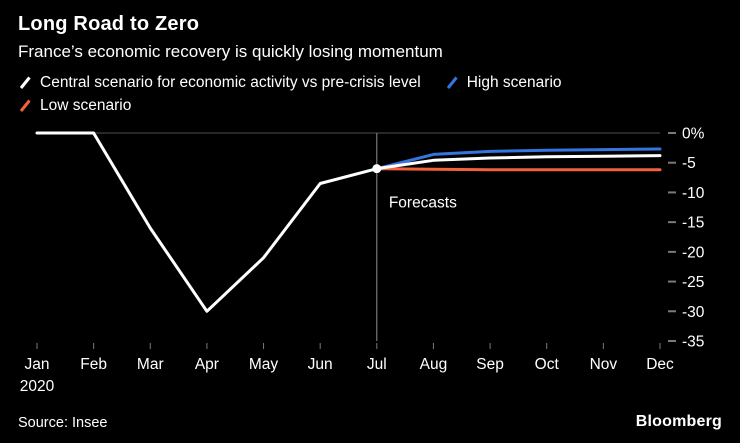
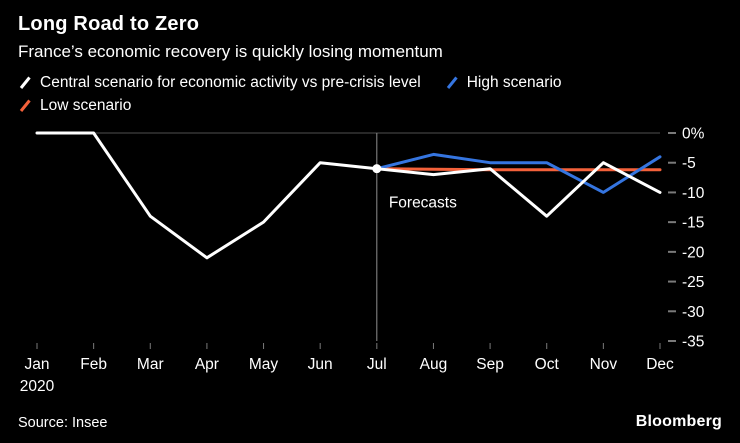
Central scenario for economic activity vs pre-crisis level/Mar: -16% -> -14%
Central scenario for economic activity vs pre-crisis level/Apr: -30% -> -21%
Central scenario for economic activity vs pre-crisis level/May: -21% -> -15%
Central scenario for economic activity vs pre-crisis level/Jun: -8% -> -5%
Central scenario for economic activity vs pre-crisis level/Aug: -5% -> -7%
Central scenario for economic activity vs pre-crisis level/Sep: -4% -> -6%
High scenario/Sep: -3% -> -5%
Central scenario for economic activity vs pre-crisis level/Oct: -4% -> -14%
High scenario/Oct: -3% -> -5%
Central scenario for economic activity vs pre-crisis level/Nov: -4% -> -5%
High scenario/Nov: -3% -> -10%
Central scenario for economic activity vs pre-crisis level/Dec: -4% -> -10%
High scenario/Dec: -3% -> -4%
